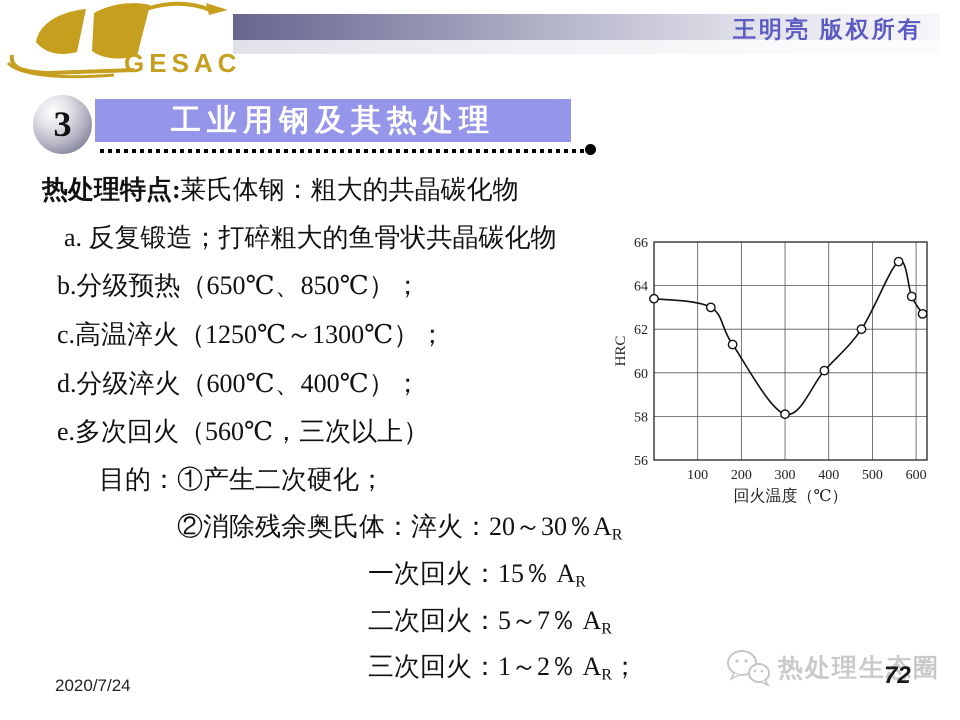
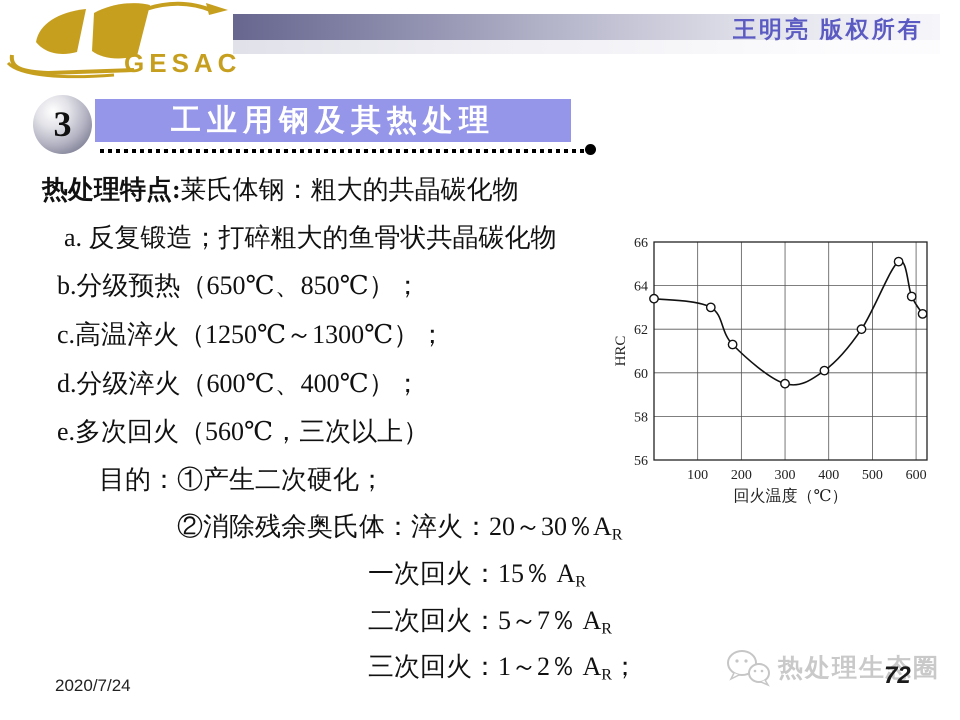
300: 58.1 -> 59.5
